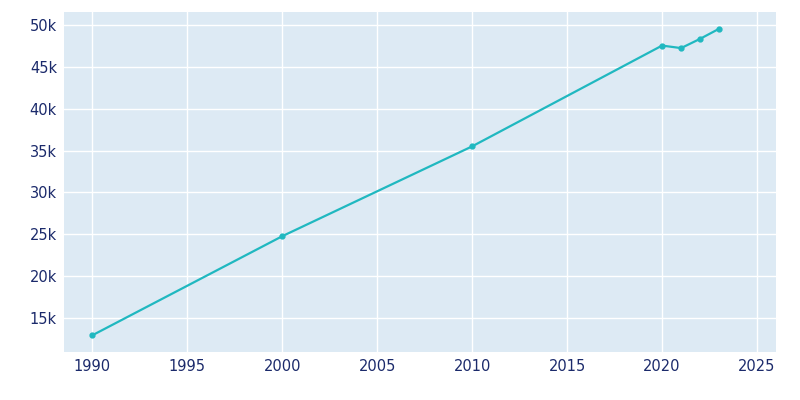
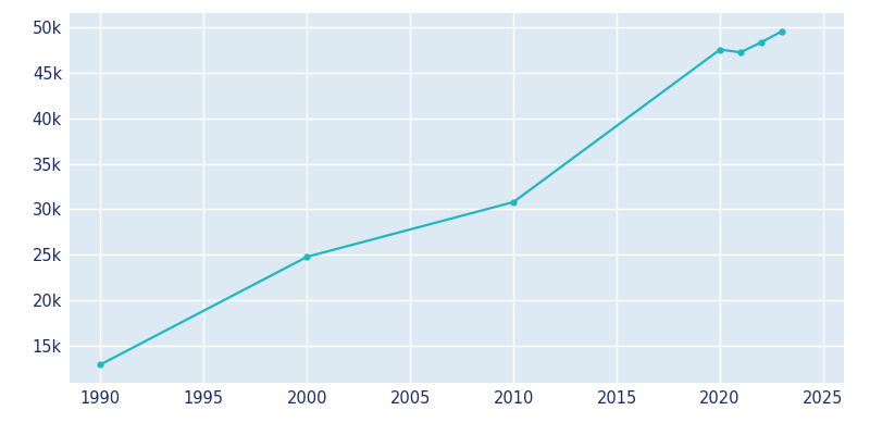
2010: 35.5k -> 30.8k
